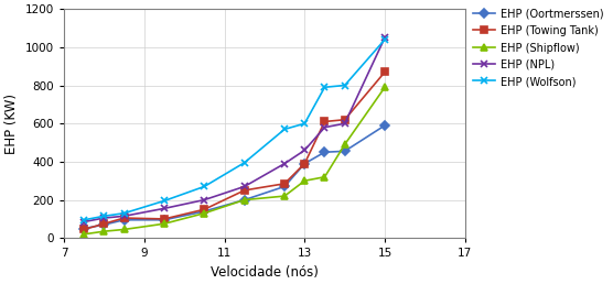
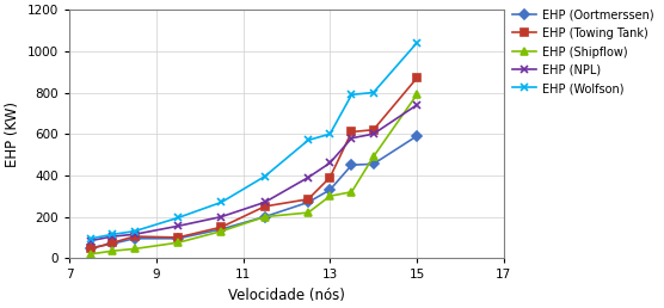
EHP (Oortmerssen)/13: 390 -> 330
EHP (NPL)/15: 1050 -> 740
